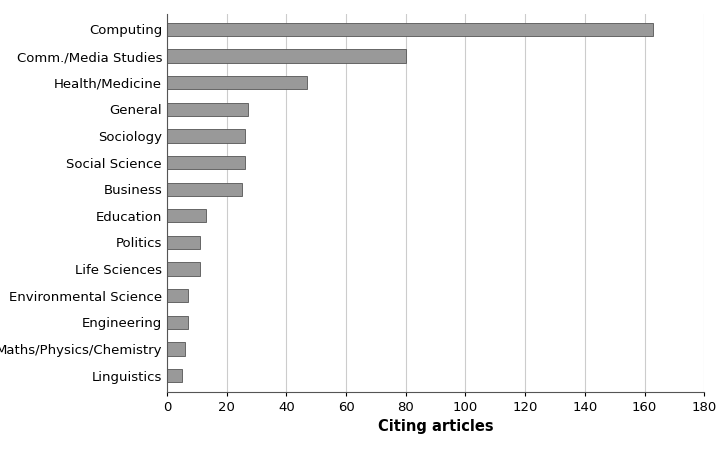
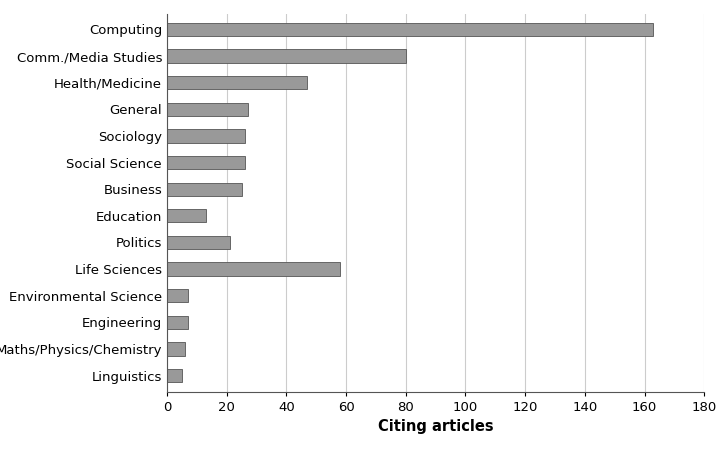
Politics: 11 -> 21
Life Sciences: 11 -> 58
